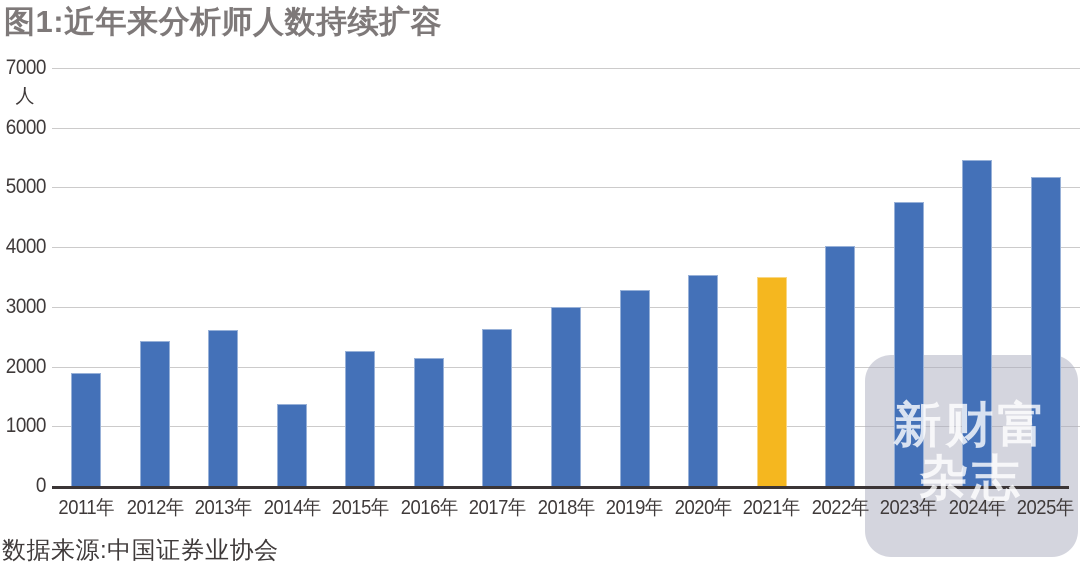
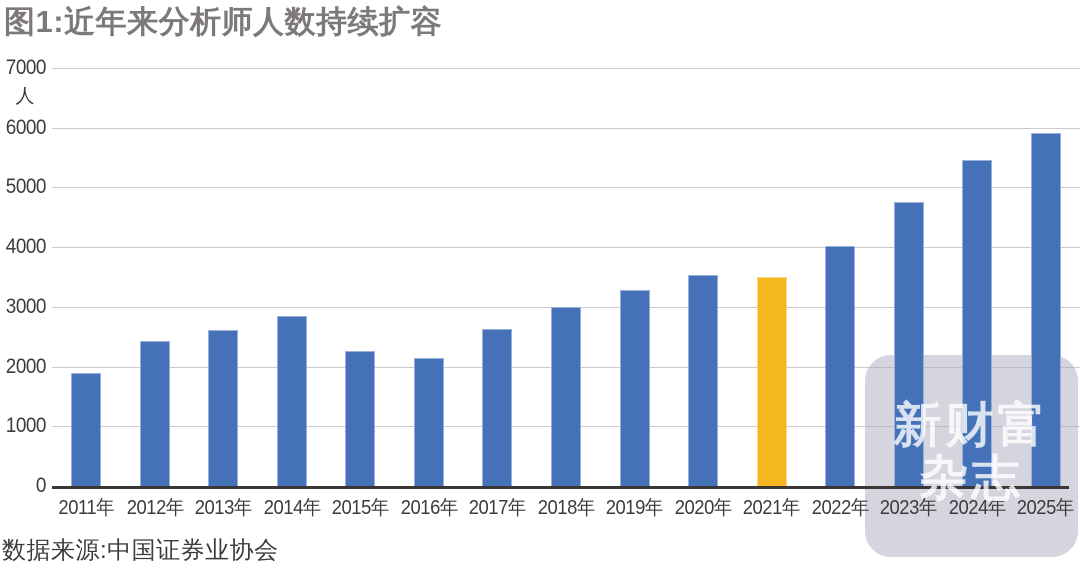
2014年: 1400 -> 2900
2025年: 5200 -> 6000
